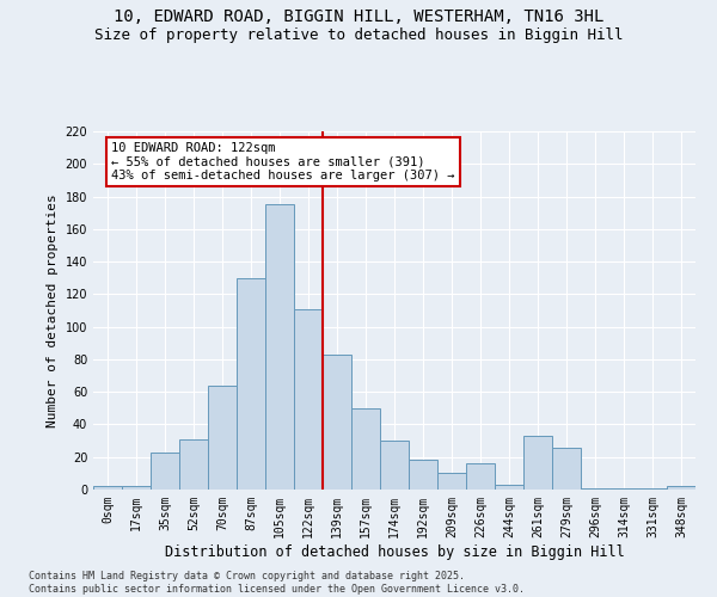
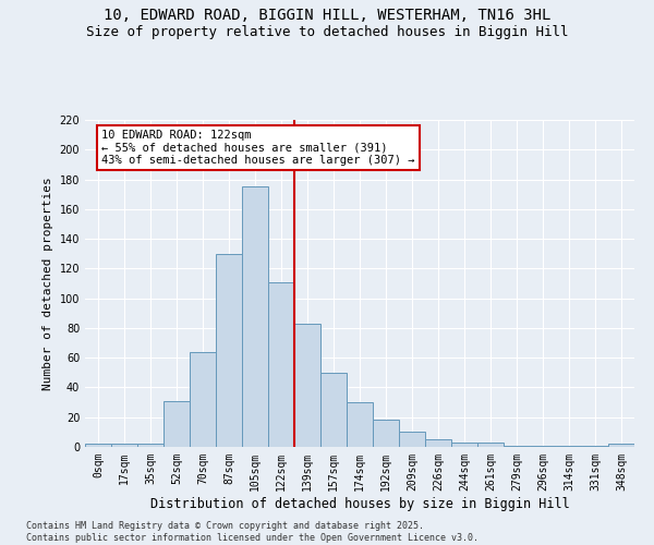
35sqm: 23 -> 2
226sqm: 16 -> 5
261sqm: 33 -> 3
279sqm: 26 -> 1
